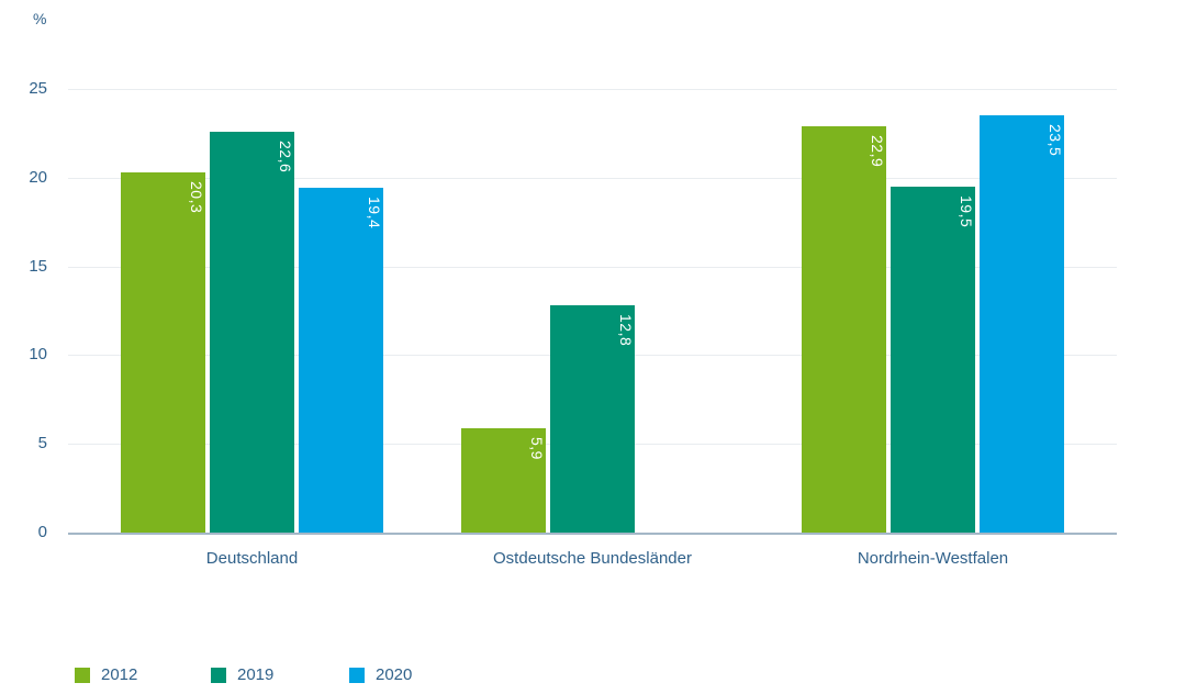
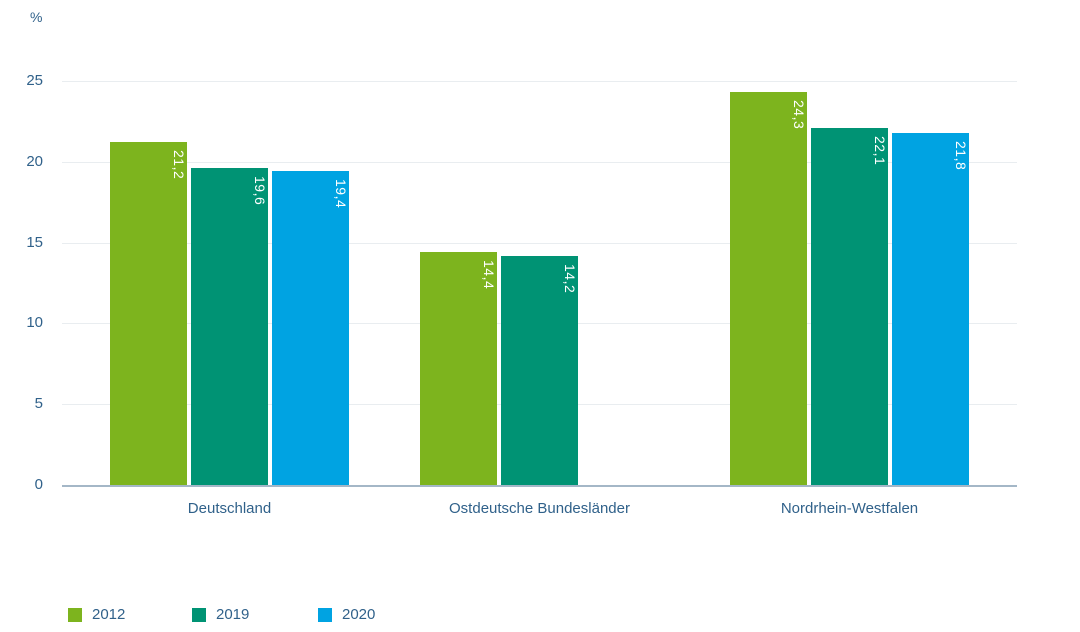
2012/Deutschland: 20,3 -> 21,2
2019/Deutschland: 22,6 -> 19,6
2012/Ostdeutsche Bundesländer: 5,9 -> 14,4
2019/Ostdeutsche Bundesländer: 12,8 -> 14,2
2012/Nordrhein-Westfalen: 22,9 -> 24,3
2019/Nordrhein-Westfalen: 19,5 -> 22,1
2020/Nordrhein-Westfalen: 23,5 -> 21,8
